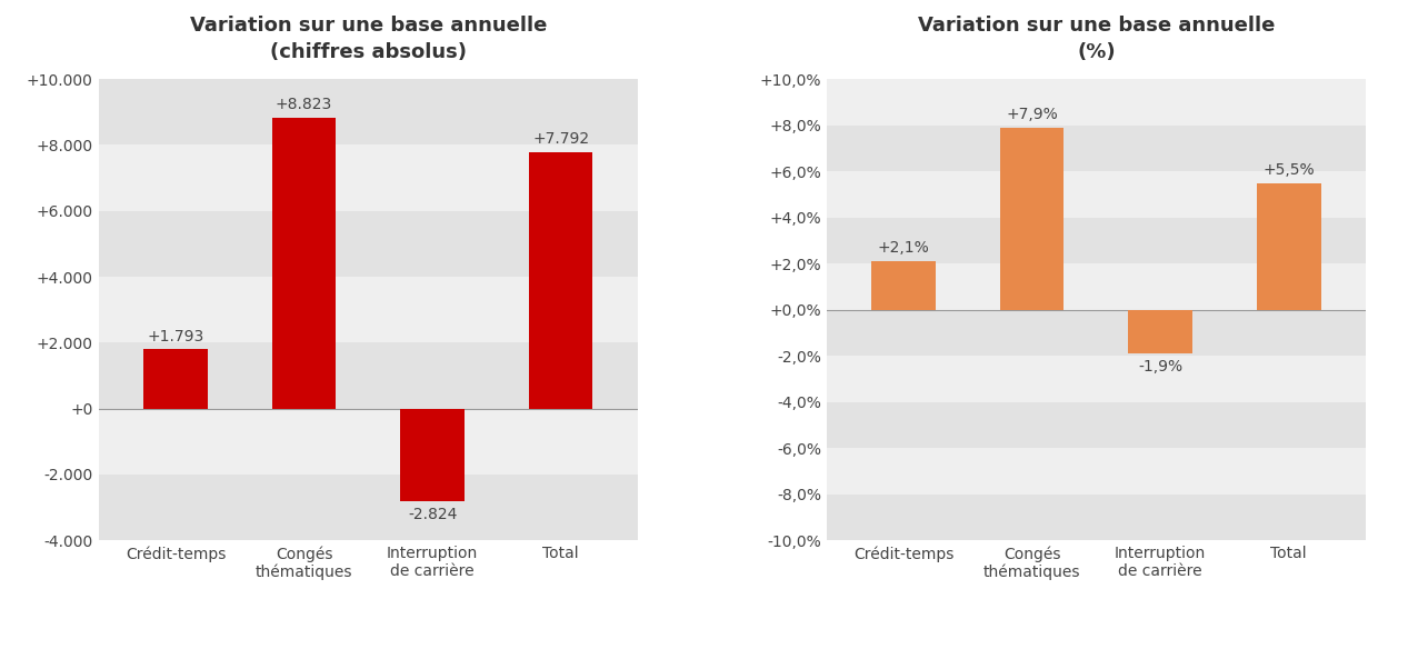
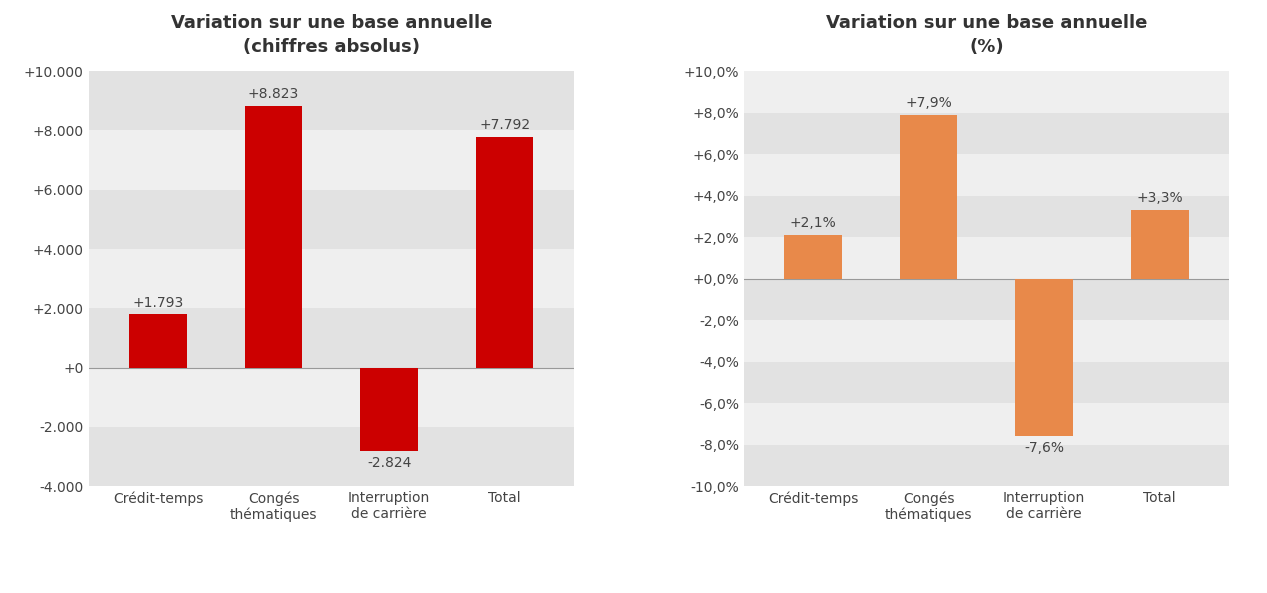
Variation sur une base annuelle (%)/Interruption de carrière: -1,9% -> -7,6%
Variation sur une base annuelle (%)/Total: +5,5% -> +3,3%
